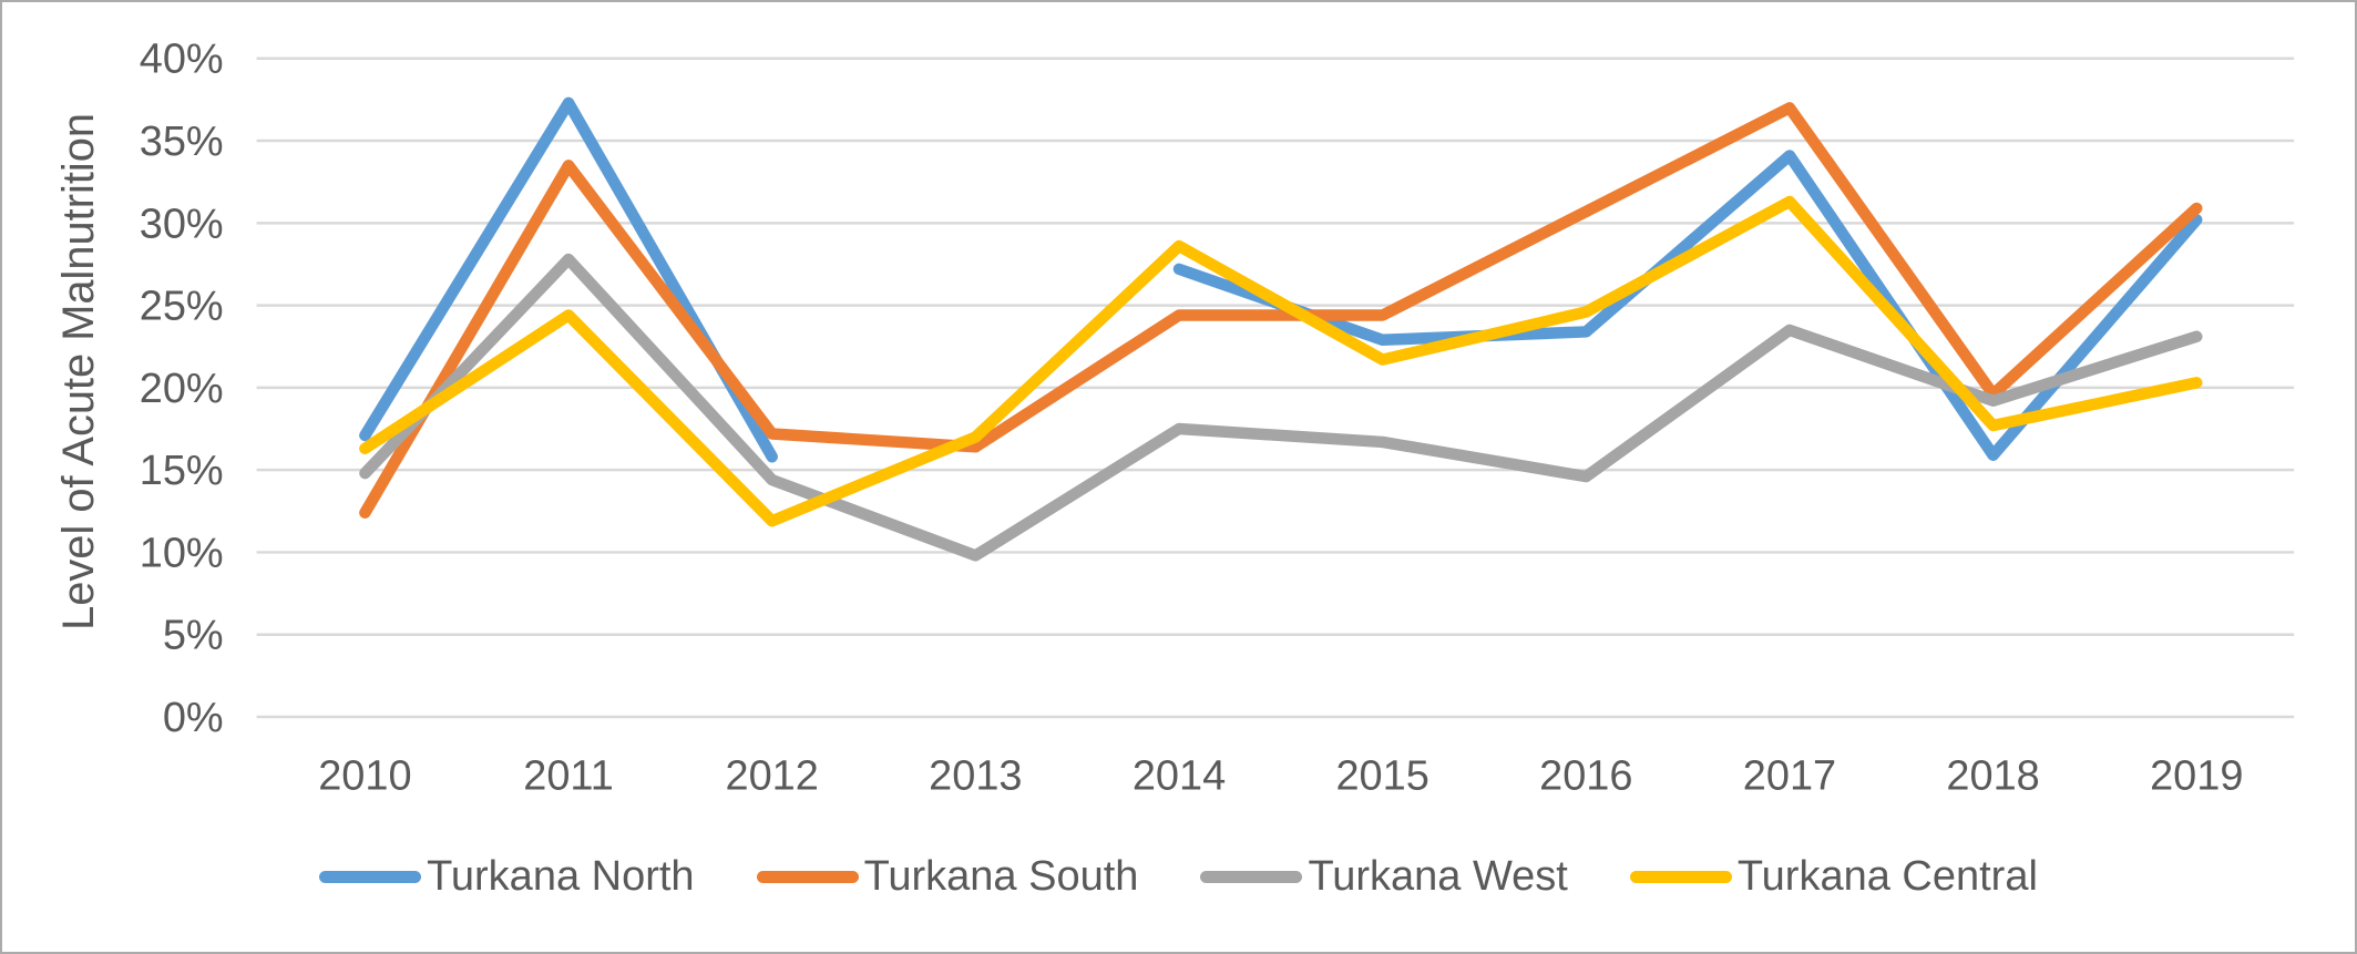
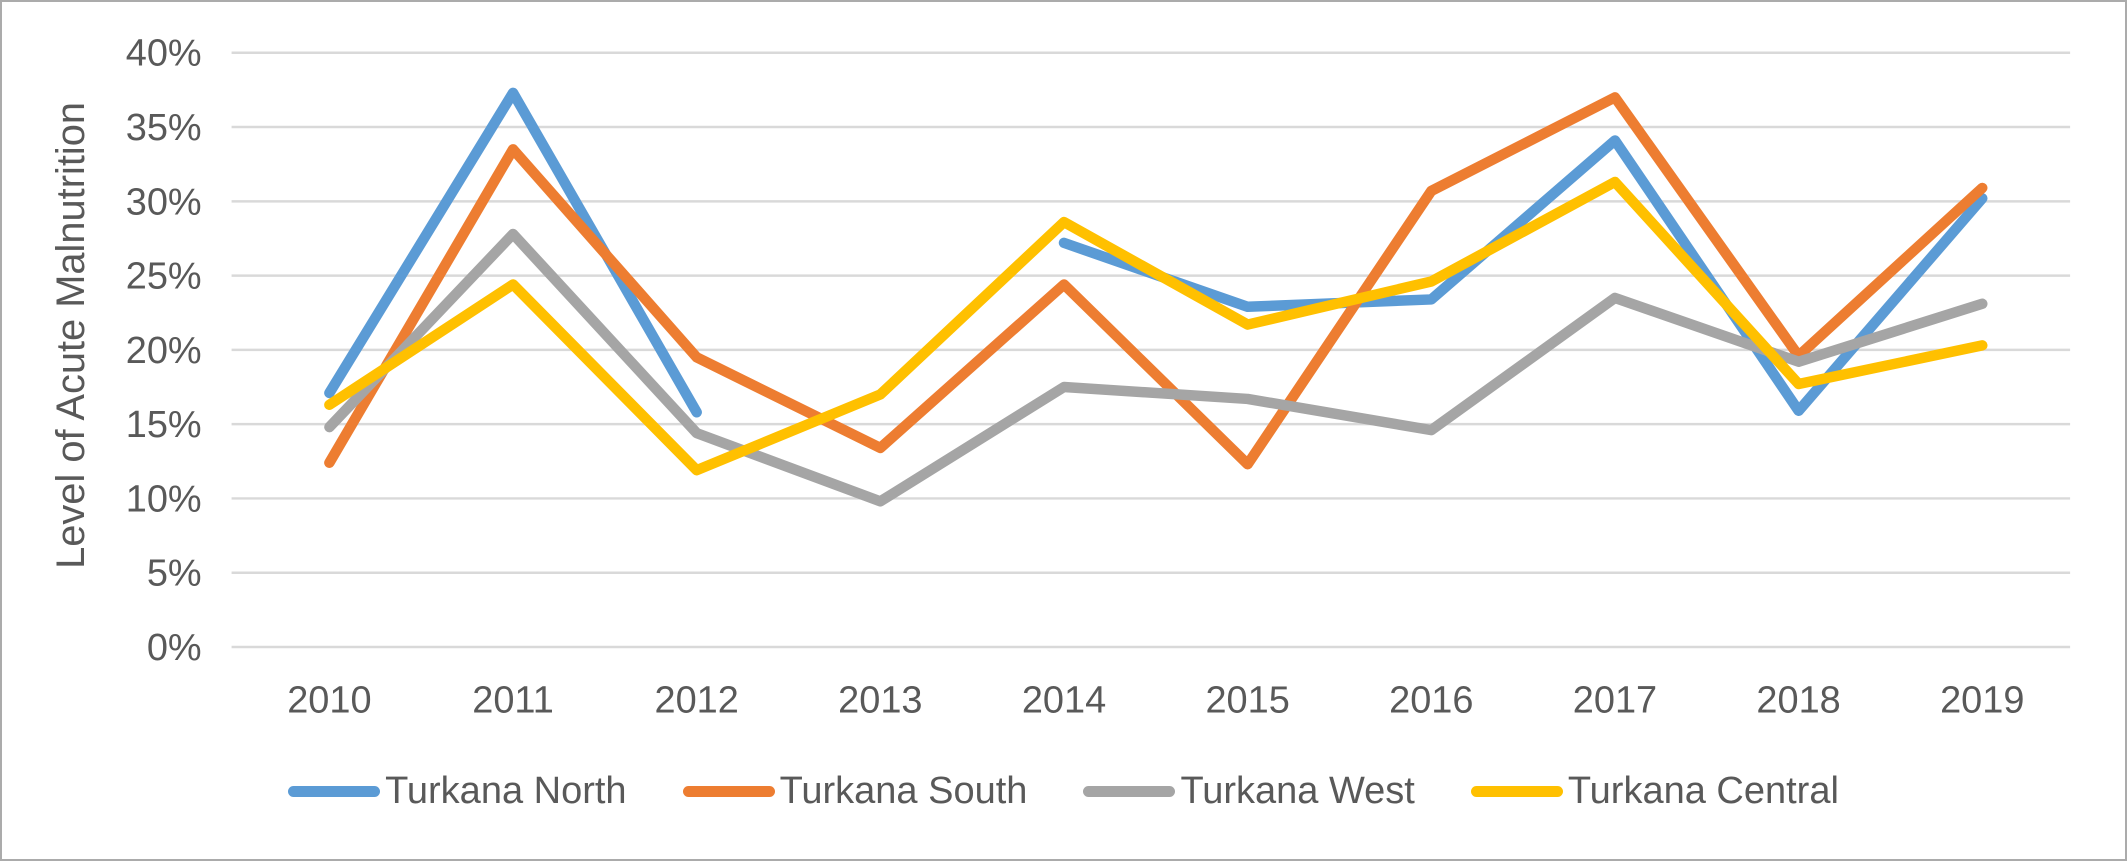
Turkana South/2012: 17.2% -> 19.5%
Turkana South/2013: 16.4% -> 13.4%
Turkana South/2015: 24.4% -> 12.3%
